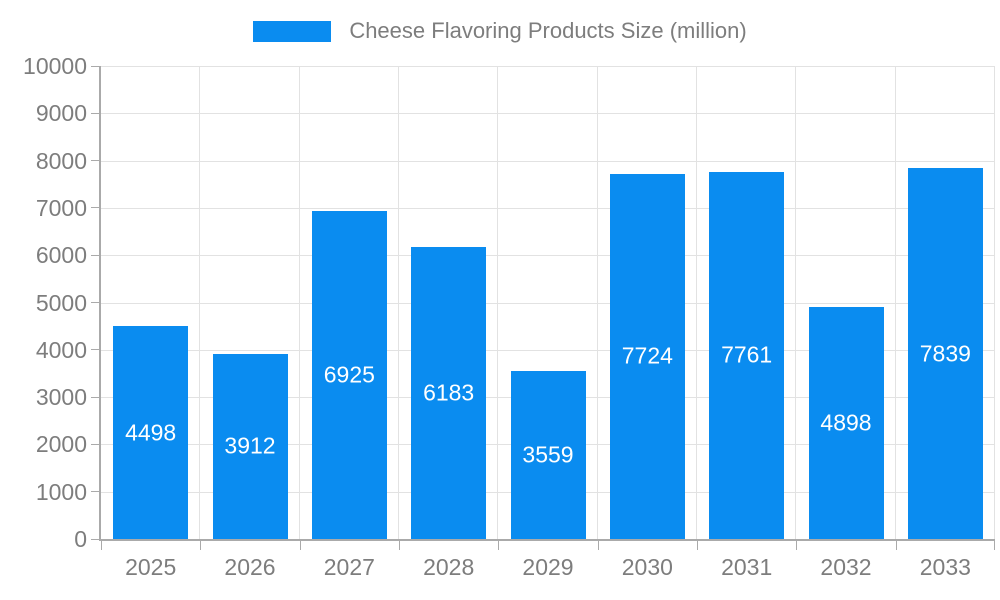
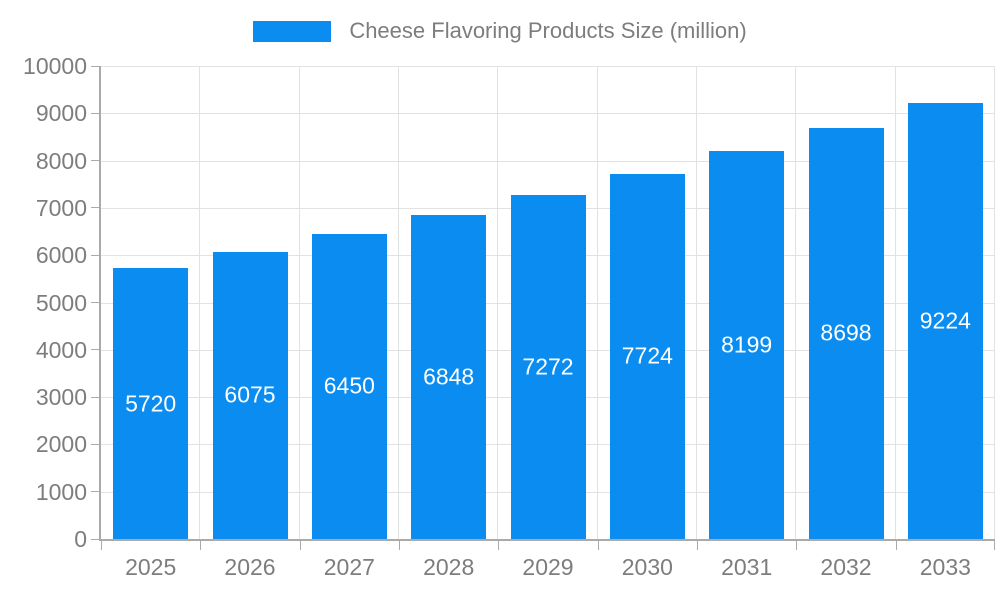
2025: 4498 -> 5720
2026: 3912 -> 6075
2027: 6925 -> 6450
2028: 6183 -> 6848
2029: 3559 -> 7272
2031: 7761 -> 8199
2032: 4898 -> 8698
2033: 7839 -> 9224
